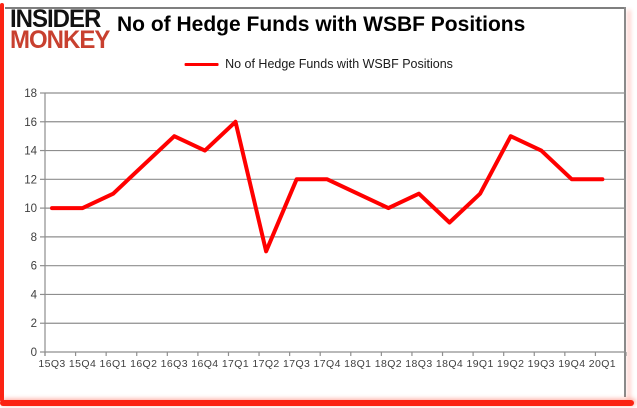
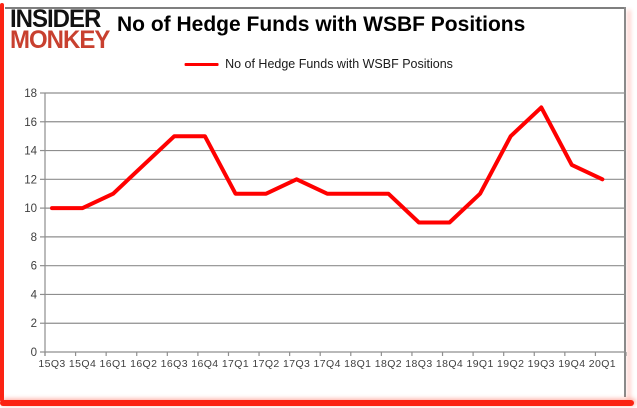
16Q4: 14 -> 15
17Q1: 16 -> 11
17Q2: 7 -> 11
17Q4: 12 -> 11
18Q2: 10 -> 11
18Q3: 11 -> 9
19Q3: 14 -> 17
19Q4: 12 -> 13
